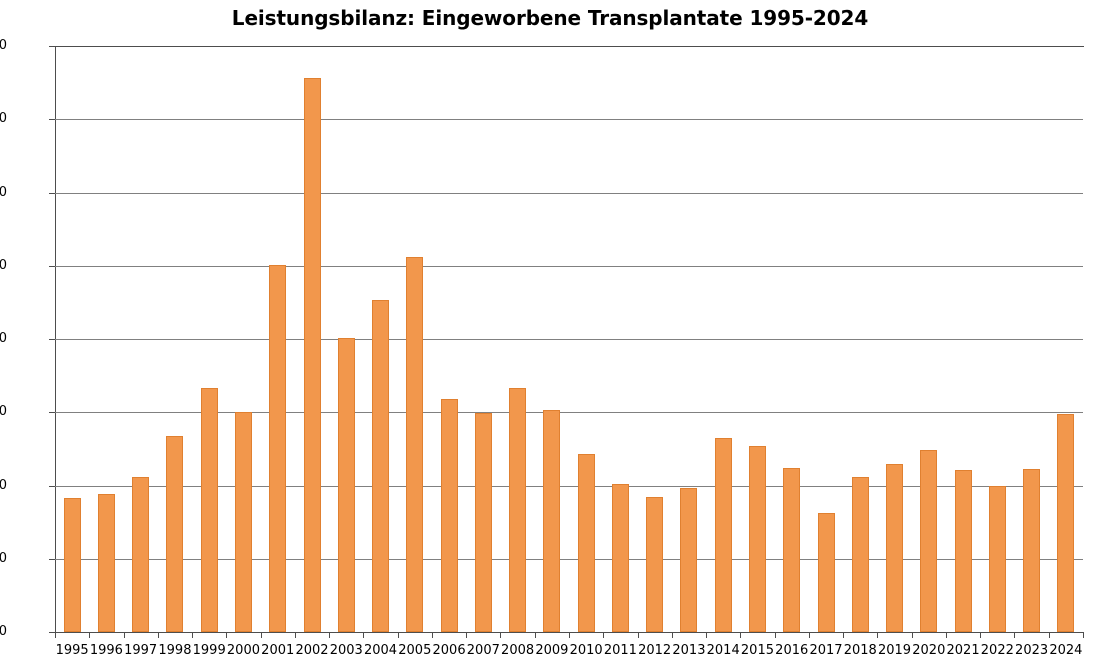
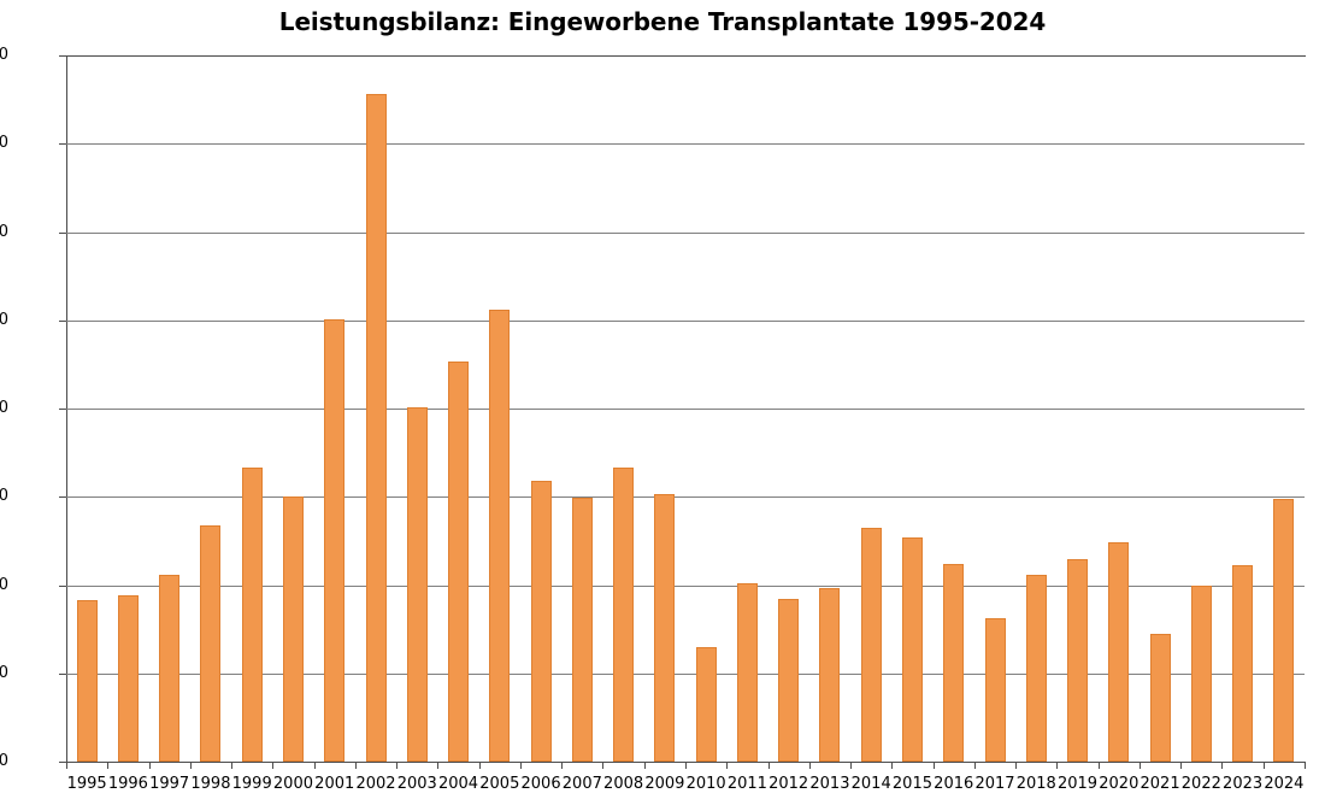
2010: 490 -> 260
2021: 440 -> 290
